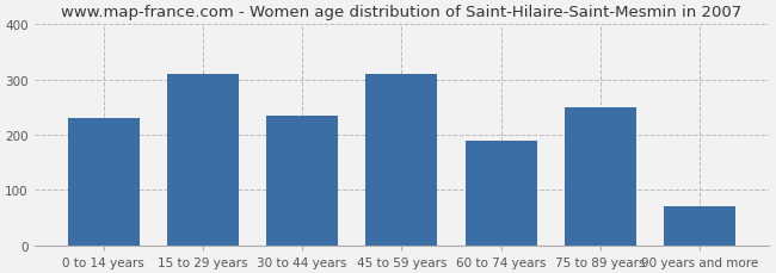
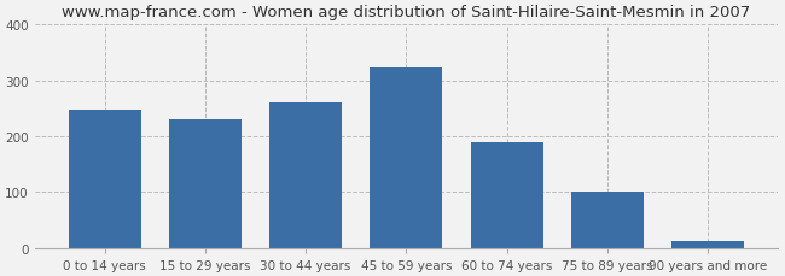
0 to 14 years: 230 -> 247
15 to 29 years: 310 -> 229
30 to 44 years: 235 -> 260
45 to 59 years: 310 -> 322
75 to 89 years: 250 -> 100
90 years and more: 70 -> 12
